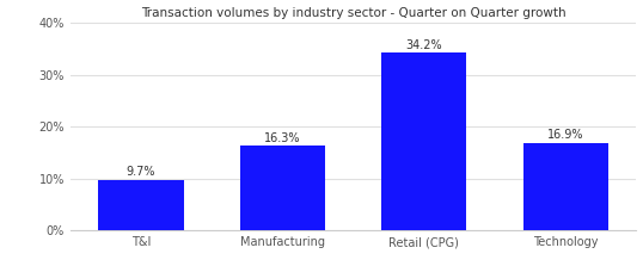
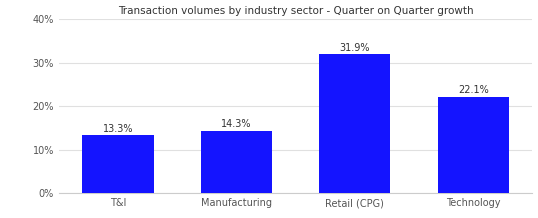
T&I: 9.7% -> 13.3%
Manufacturing: 16.3% -> 14.3%
Retail (CPG): 34.2% -> 31.9%
Technology: 16.9% -> 22.1%
